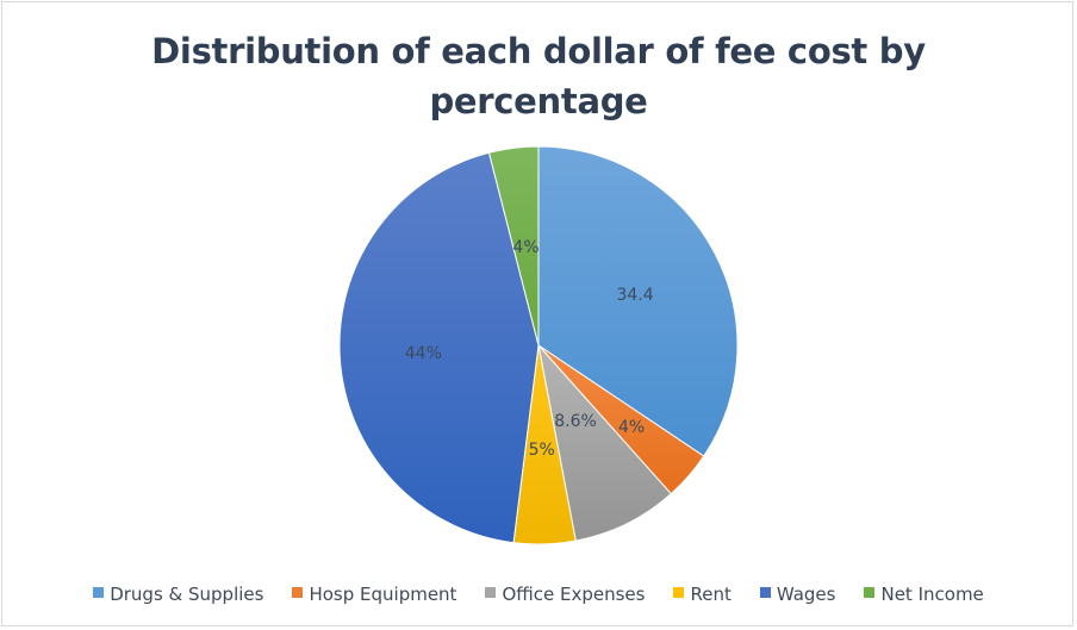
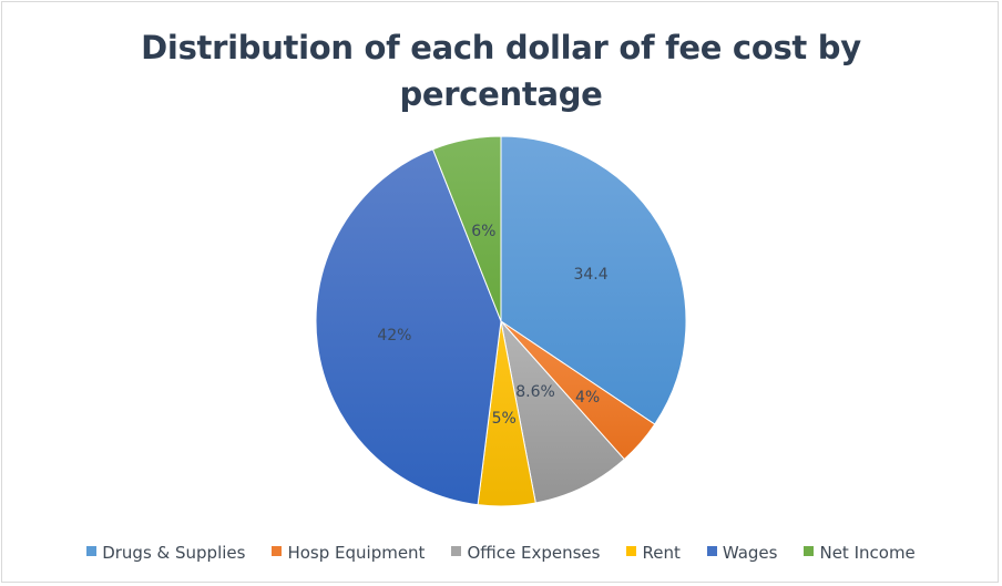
Wages: 44% -> 42%
Net Income: 4% -> 6%
